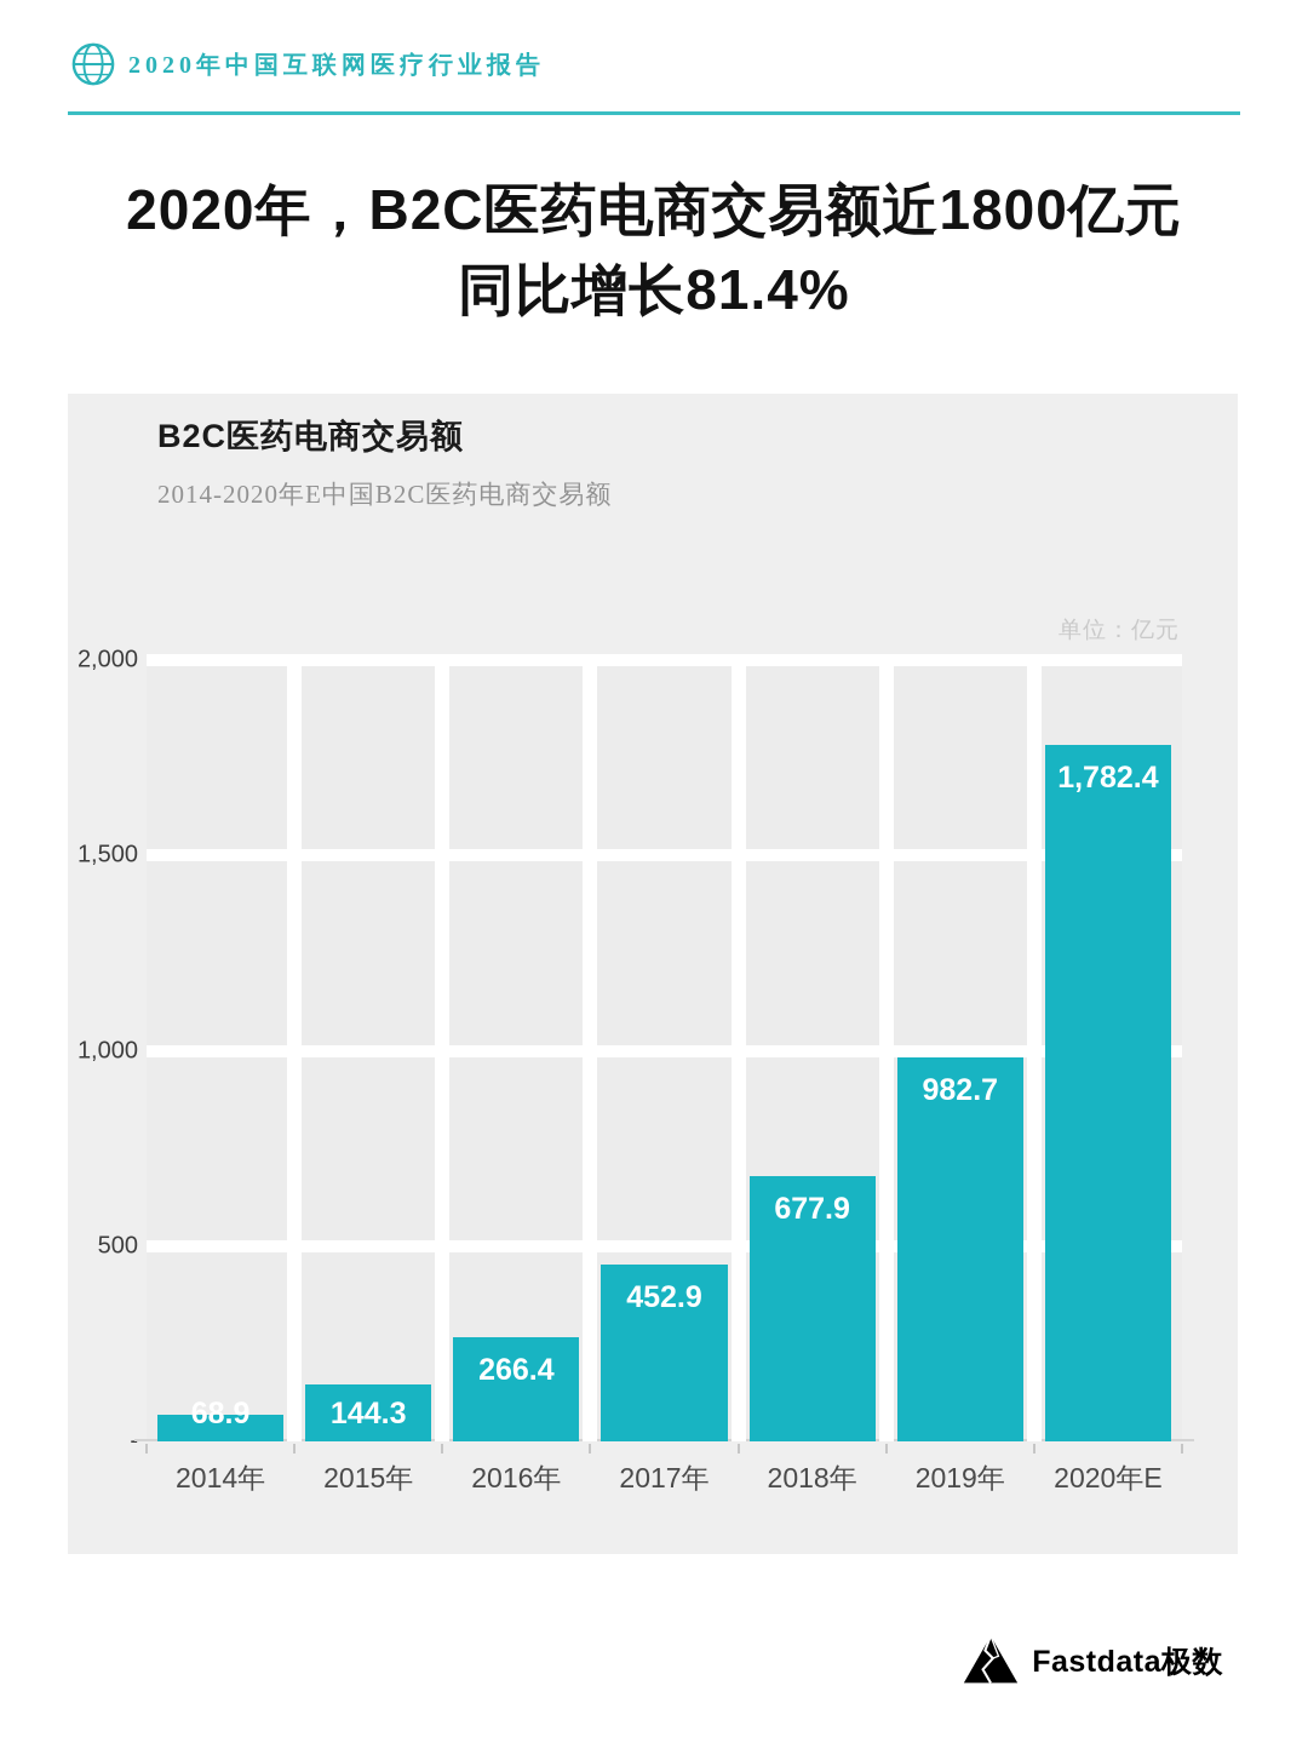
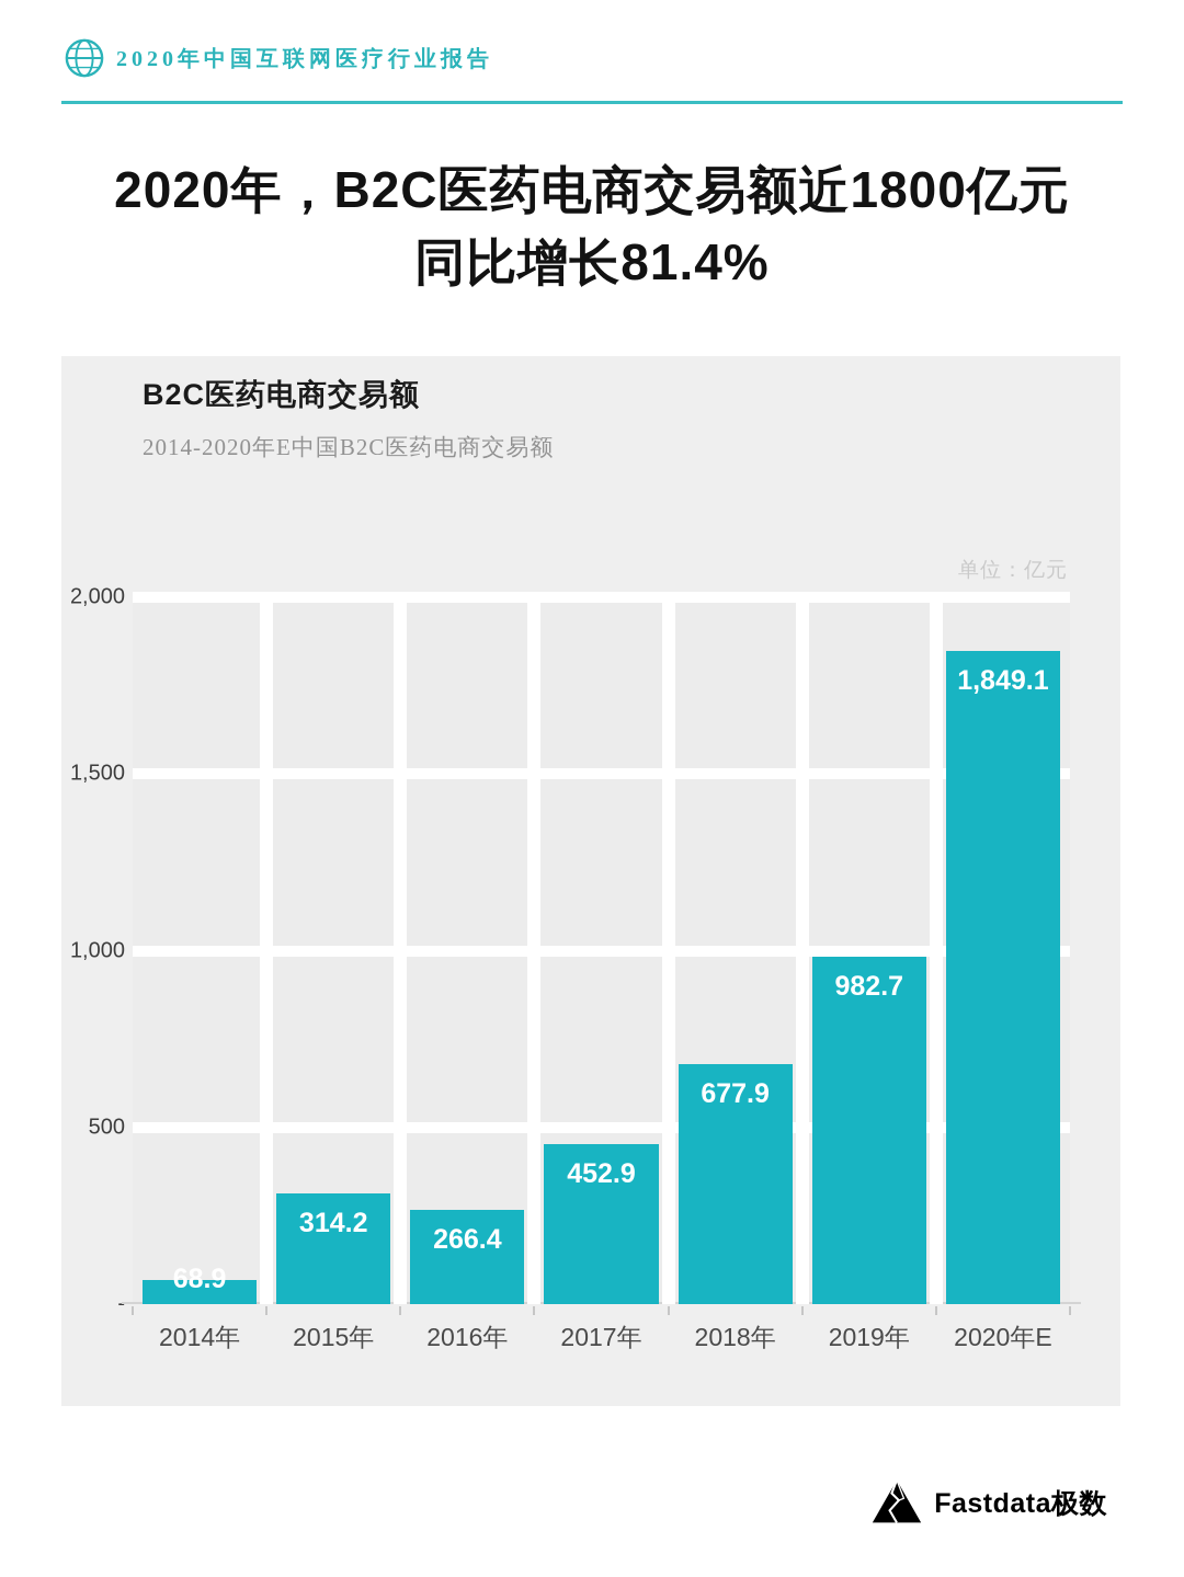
2015年: 144.3 -> 314.2
2020年E: 1,782.4 -> 1,849.1
